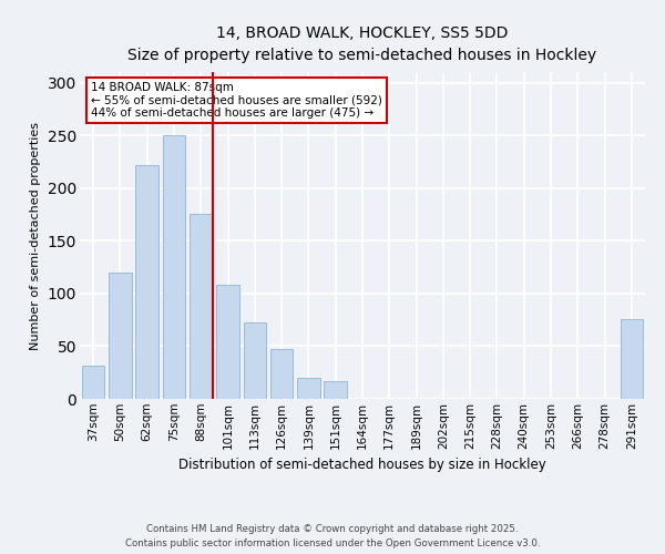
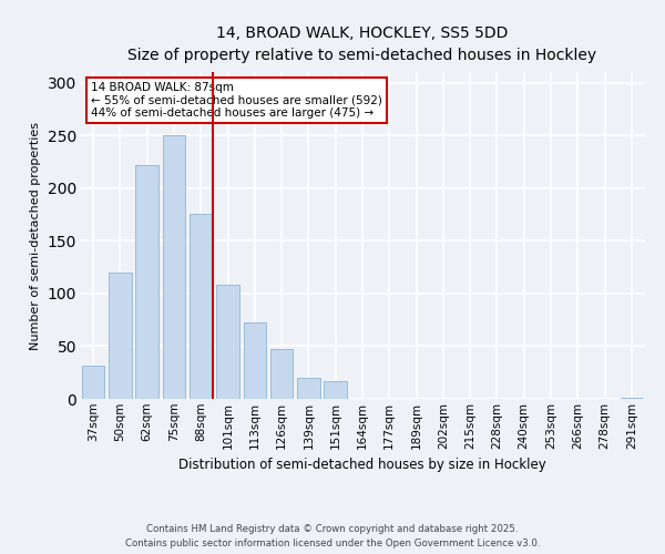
291sqm: 76 -> 1
